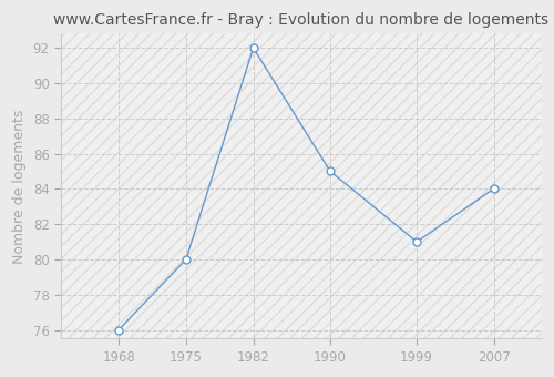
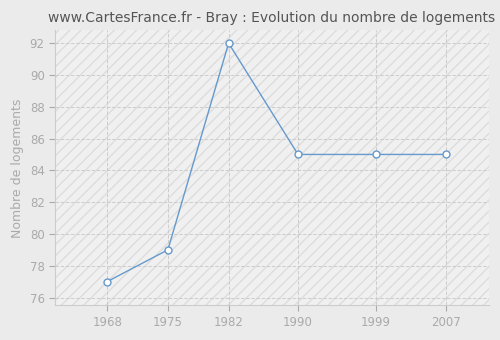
1968: 76 -> 77
1975: 80 -> 79
1999: 81 -> 85
2007: 84 -> 85
